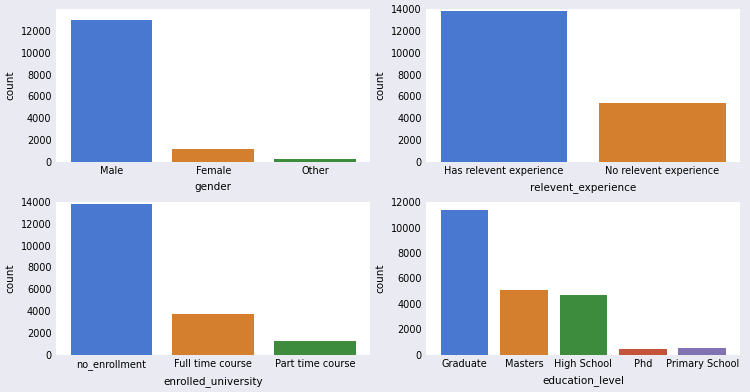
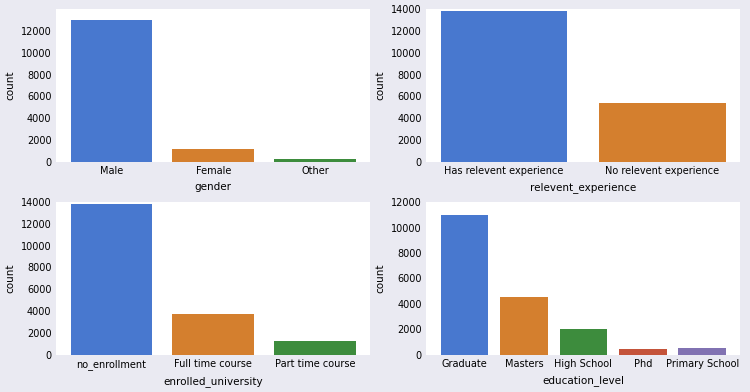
Graduate: 11400 -> 11000
Masters: 5100 -> 4500
High School: 4700 -> 2000
